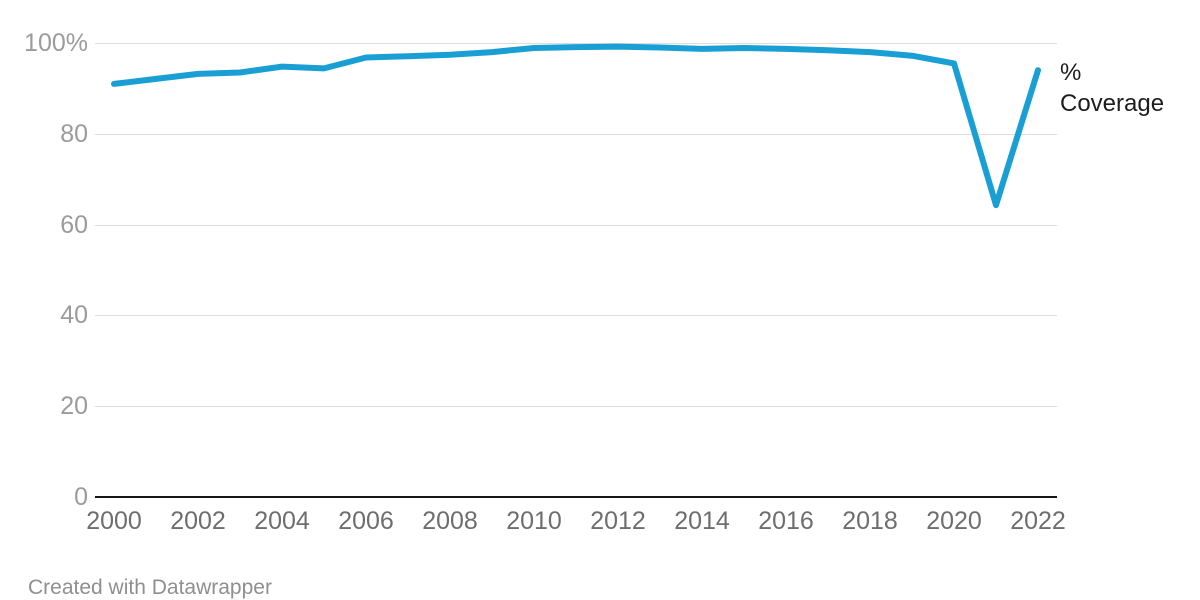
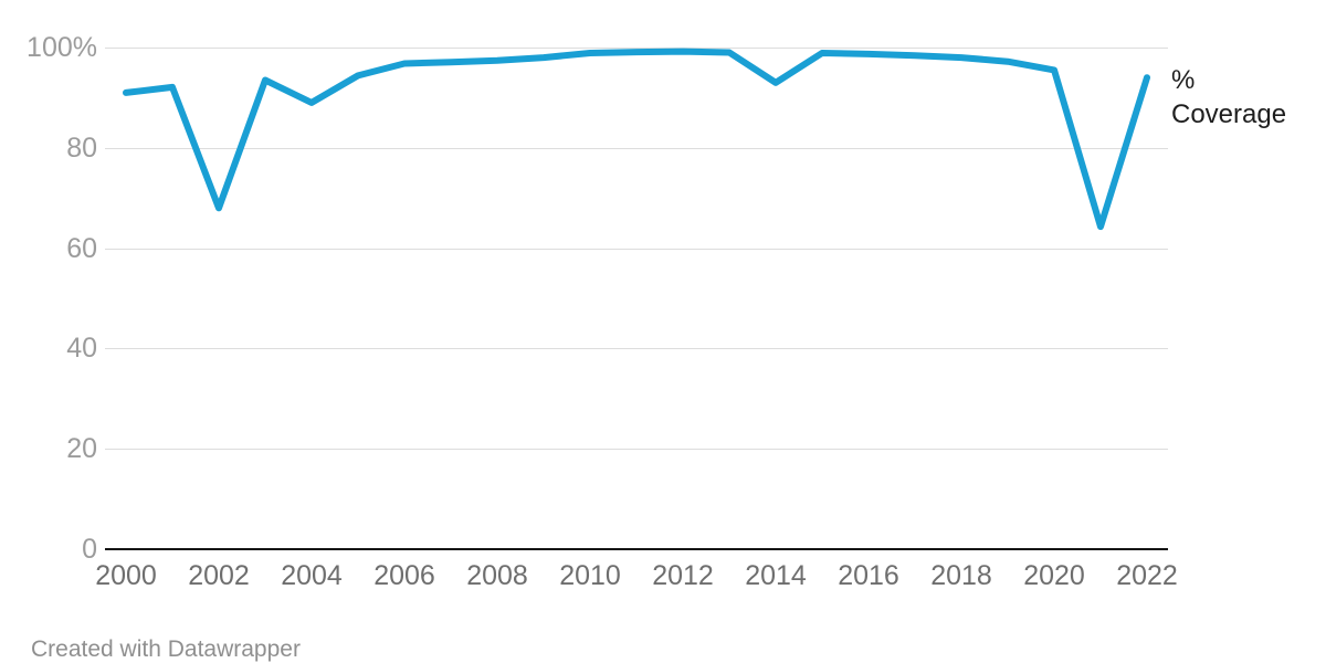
2002: 93% -> 68%
2004: 95% -> 89%
2014: 99% -> 93%
